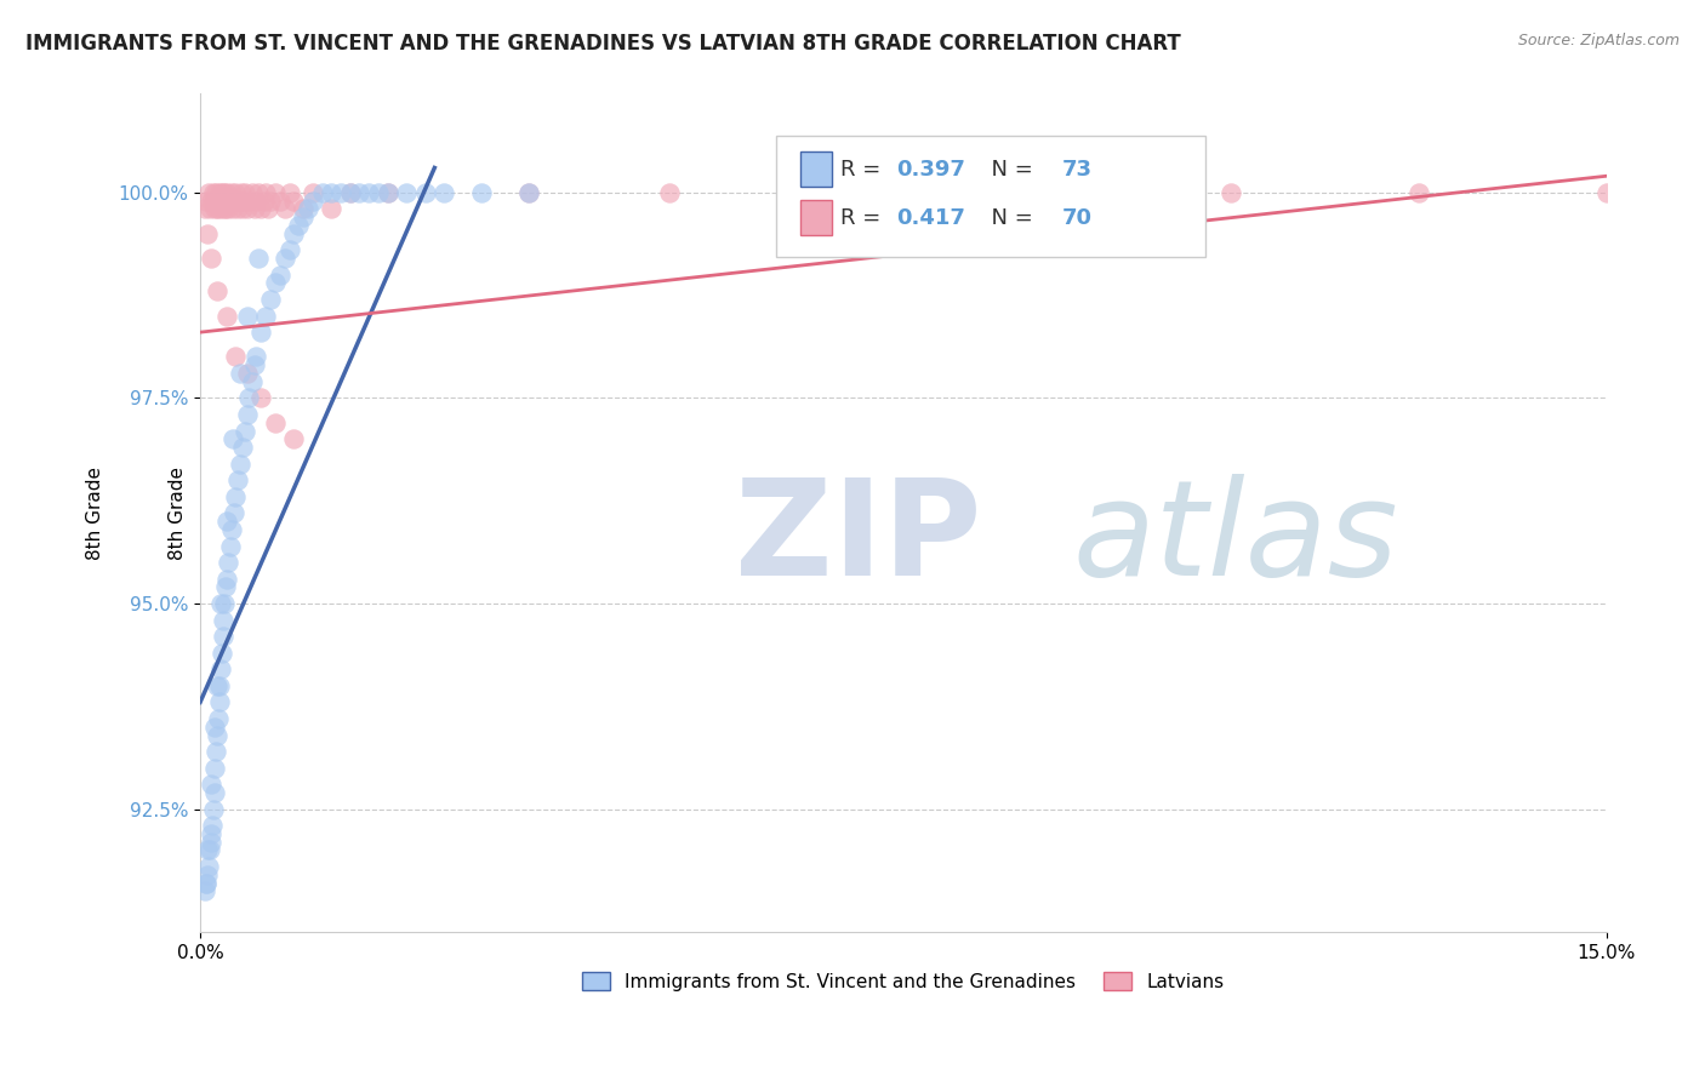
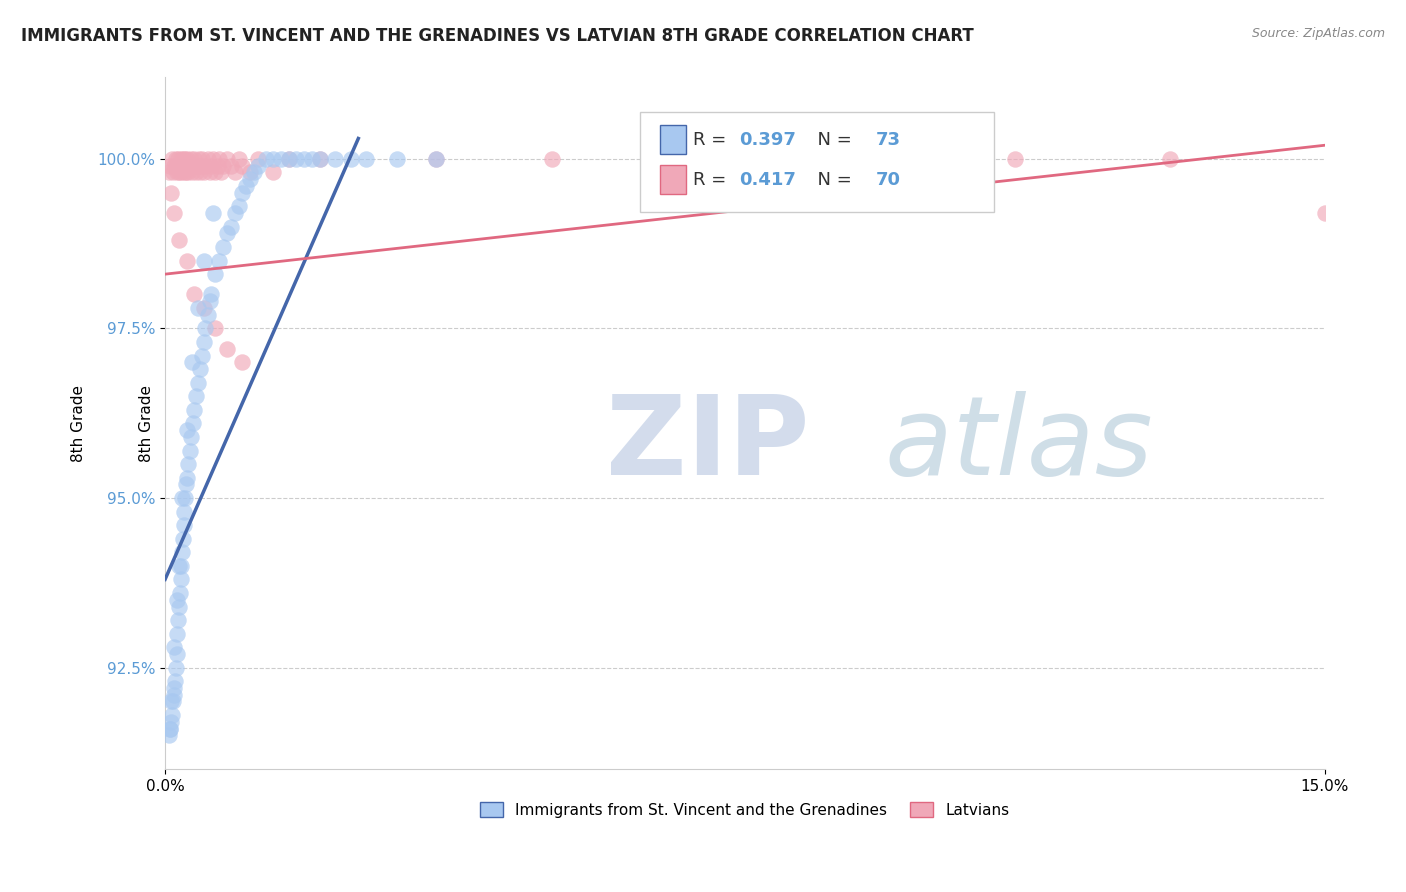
Latvians/15.0%: 100.0% -> 99.2%
